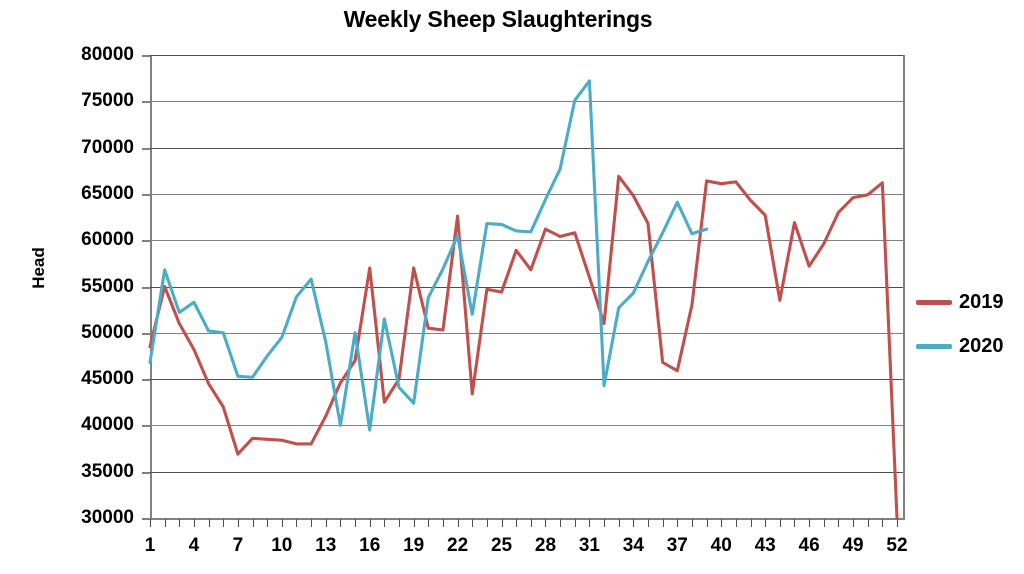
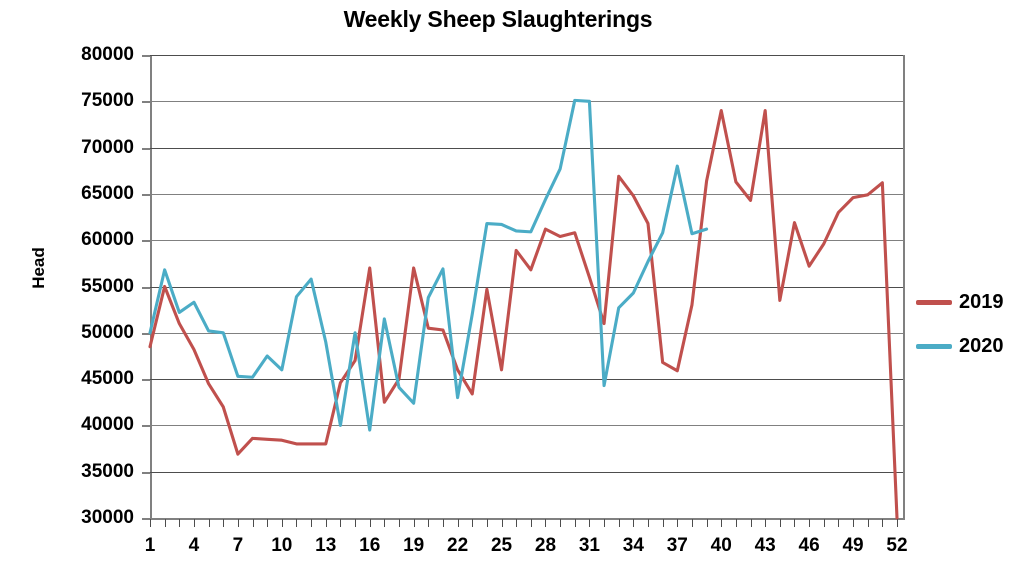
2020/1: 47000 -> 50000
2020/10: 50000 -> 46000
2019/13: 41000 -> 38000
2019/22: 63000 -> 46000
2020/22: 60000 -> 43000
2019/25: 54000 -> 46000
2020/31: 77000 -> 75000
2020/37: 64000 -> 68000
2019/40: 66000 -> 74000
2019/43: 63000 -> 74000
